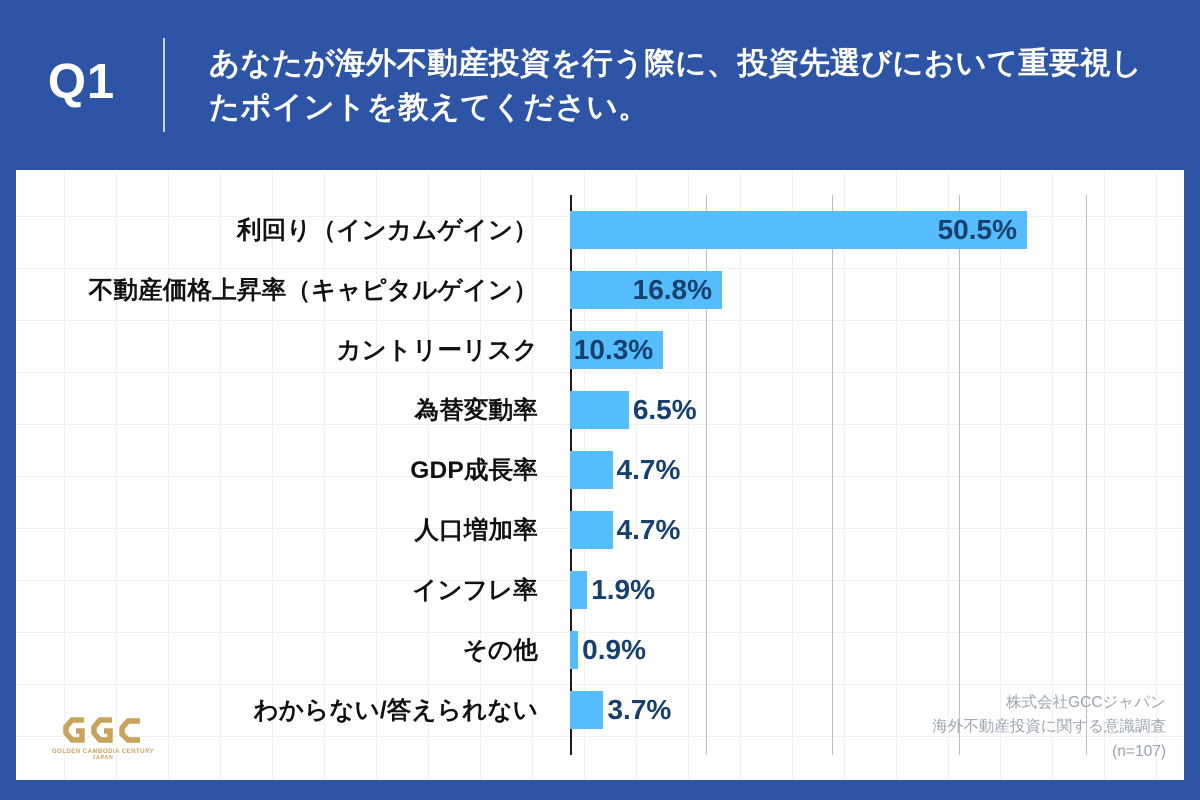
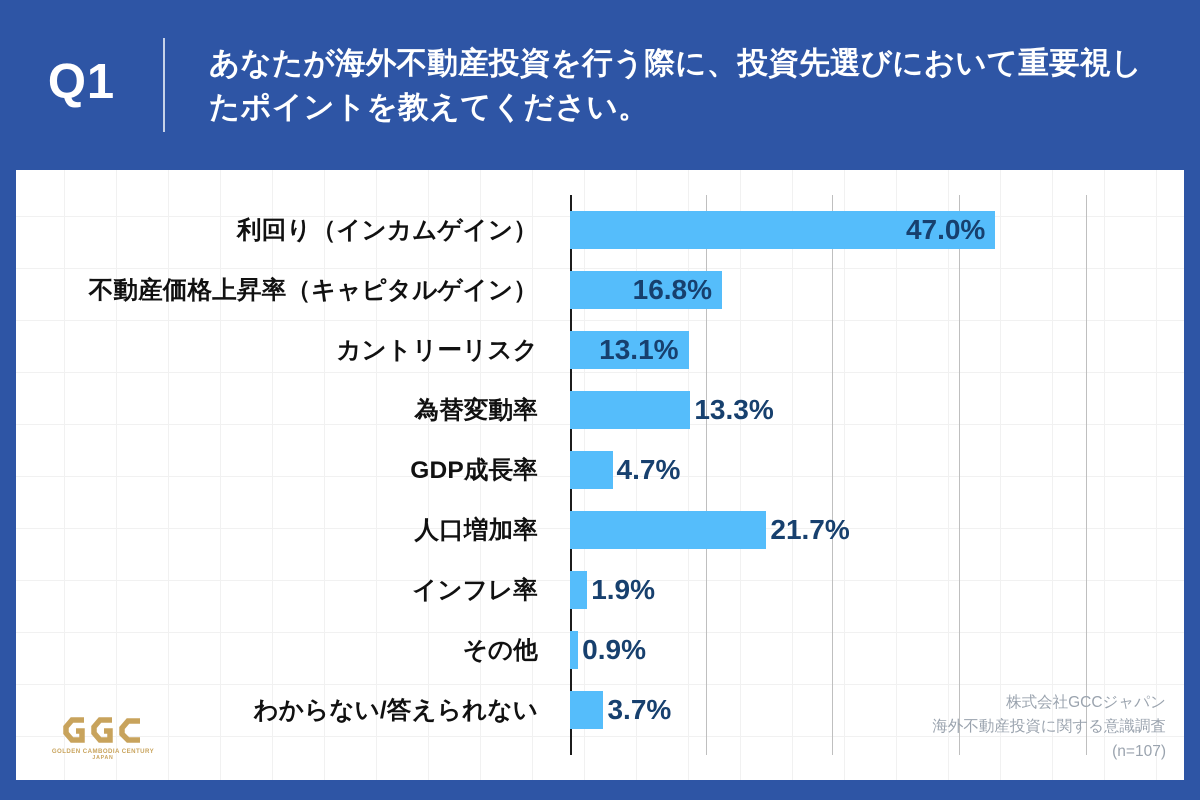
利回り（インカムゲイン）: 50.5% -> 47.0%
カントリーリスク: 10.3% -> 13.1%
為替変動率: 6.5% -> 13.3%
人口増加率: 4.7% -> 21.7%
